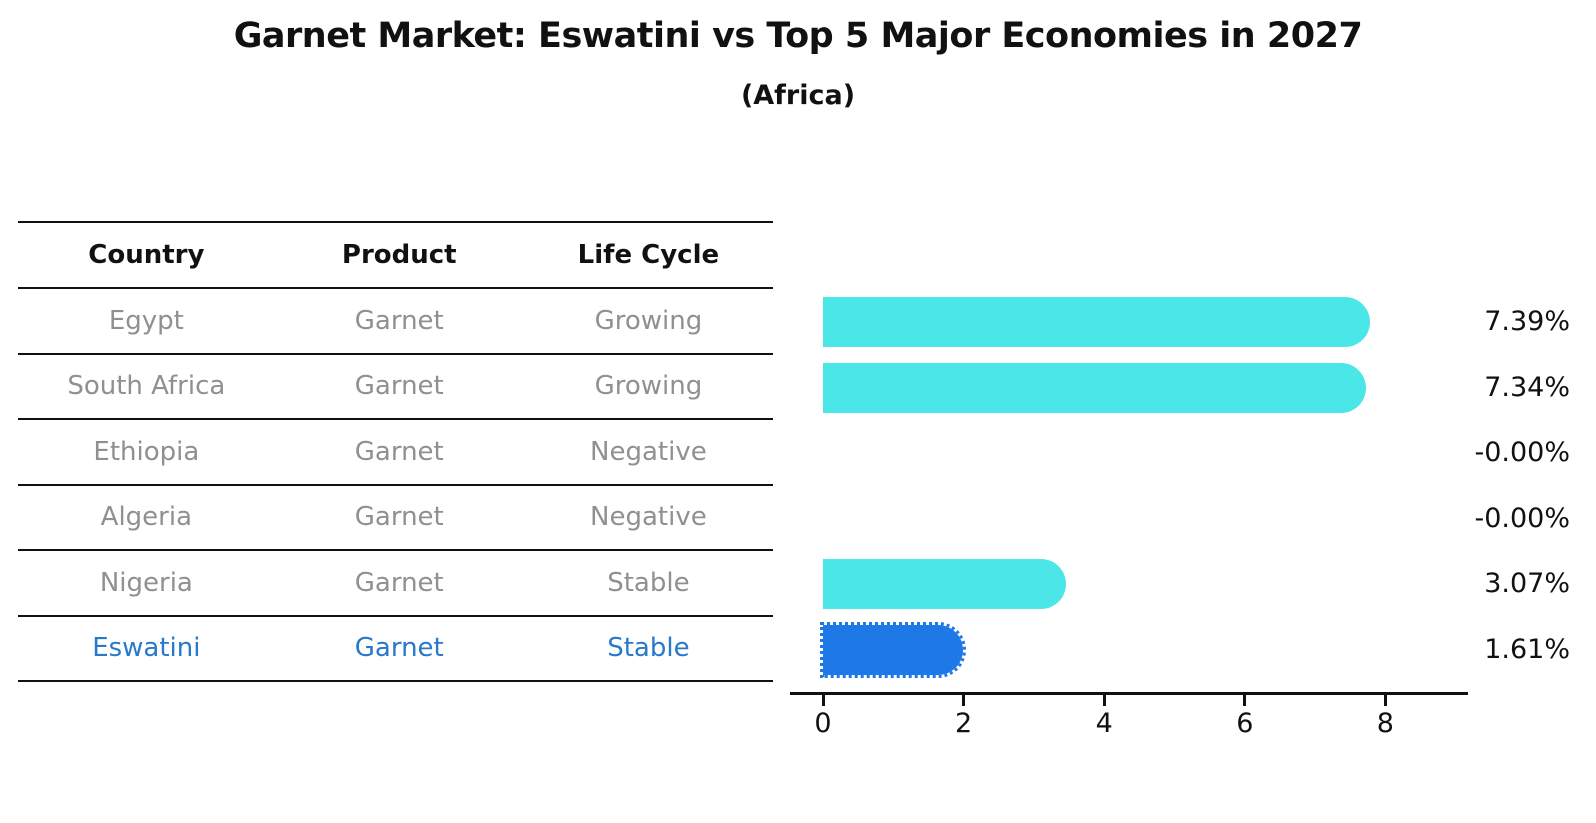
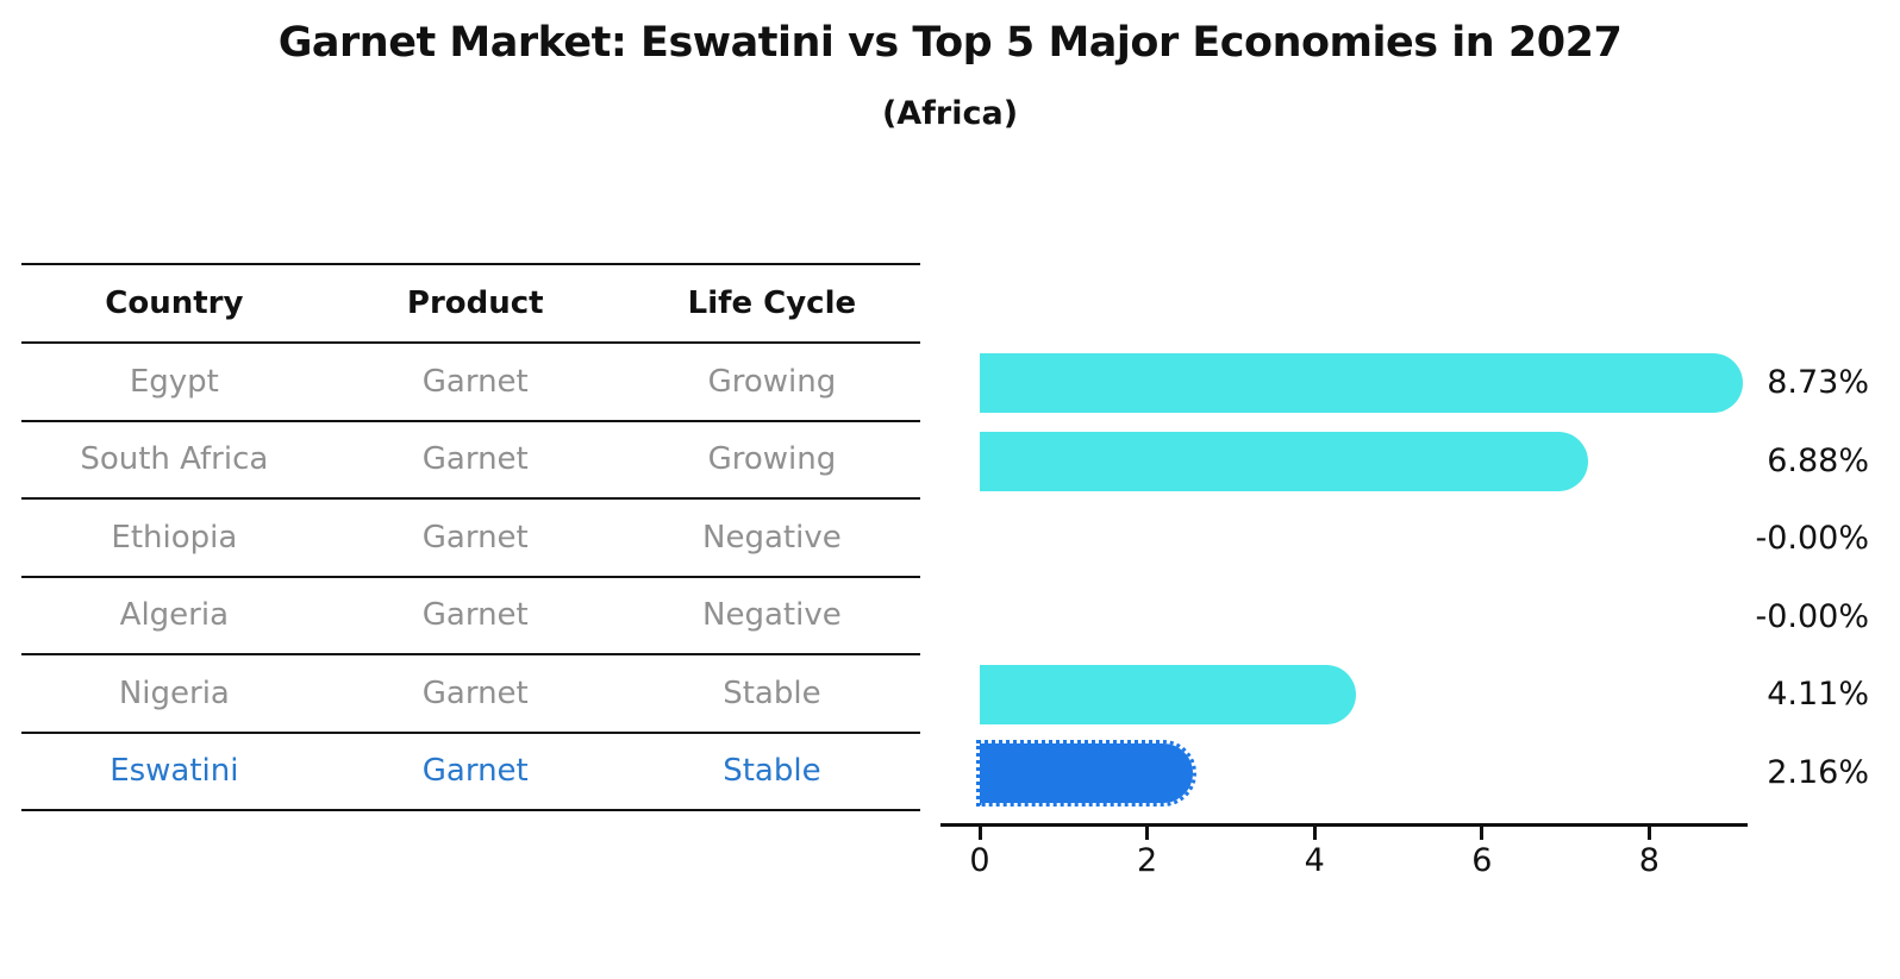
Egypt: 7.39% -> 8.73%
South Africa: 7.34% -> 6.88%
Nigeria: 3.07% -> 4.11%
Eswatini: 1.61% -> 2.16%
